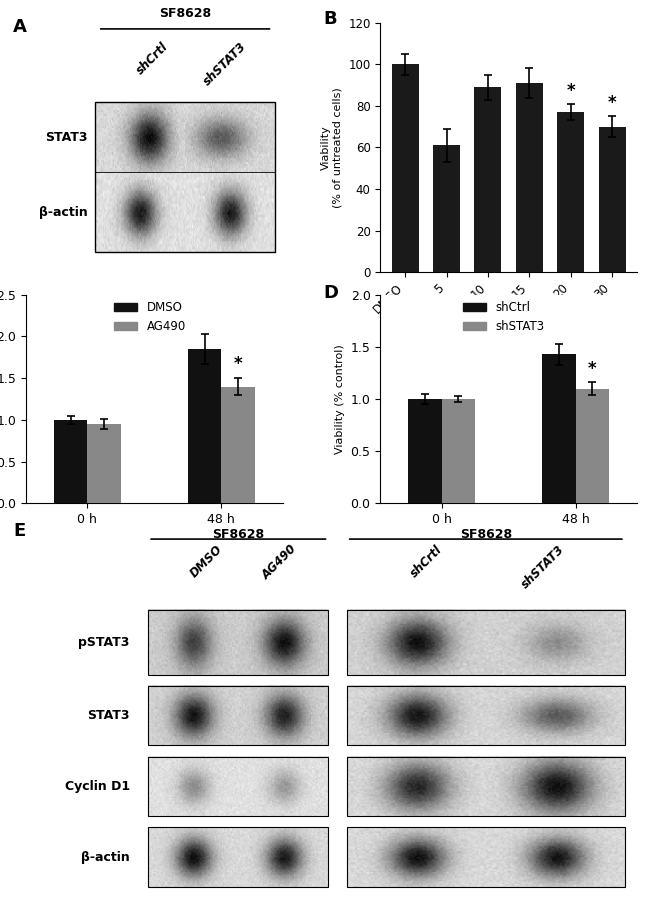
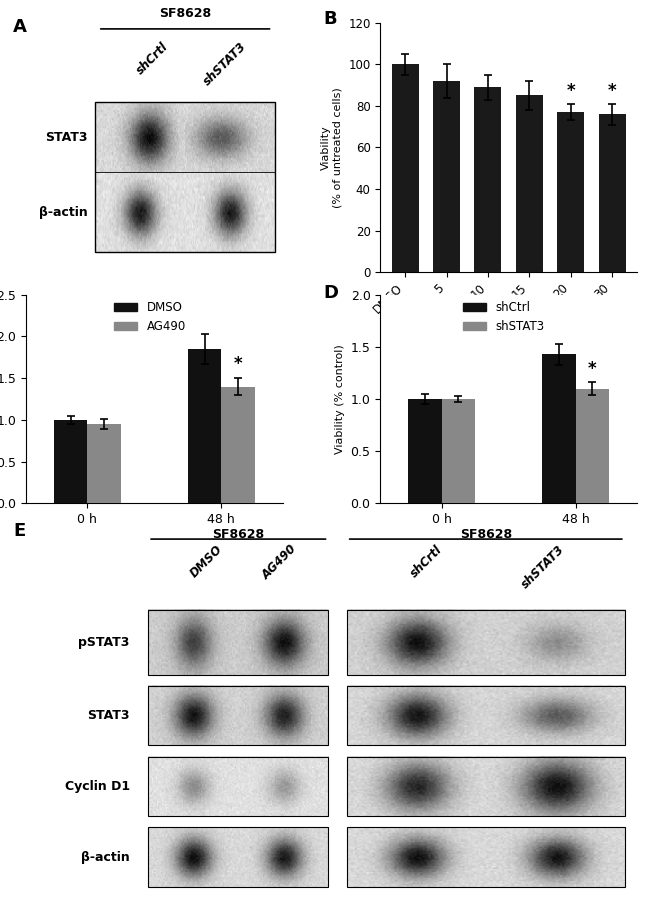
5: 61 -> 92
15: 91 -> 85
30: 70 -> 76
